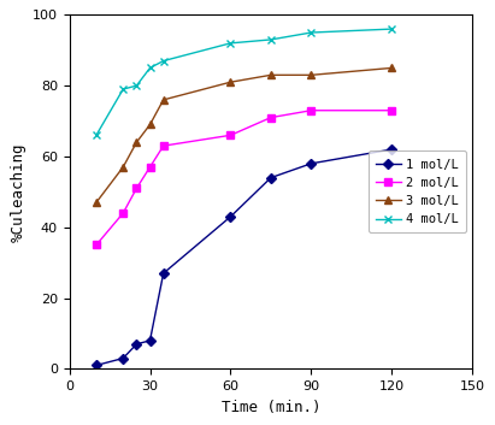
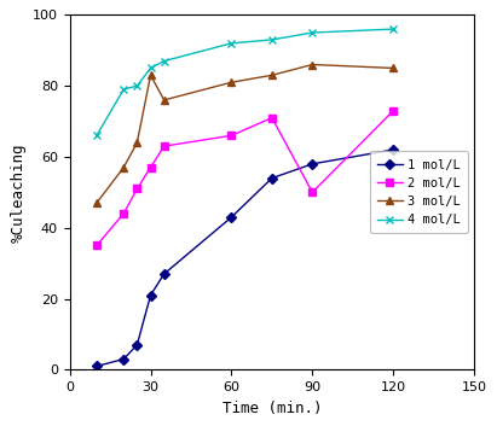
1 mol/L/30: 8 -> 21
3 mol/L/30: 69 -> 83
2 mol/L/90: 73 -> 50
3 mol/L/90: 83 -> 86
